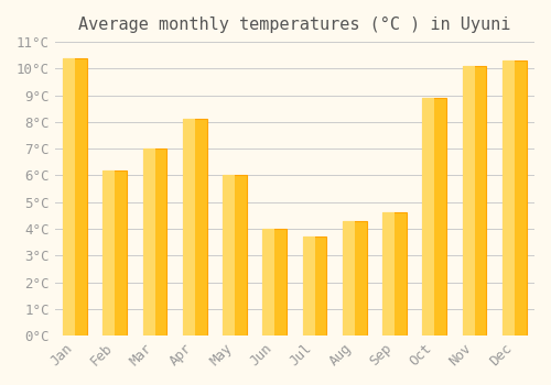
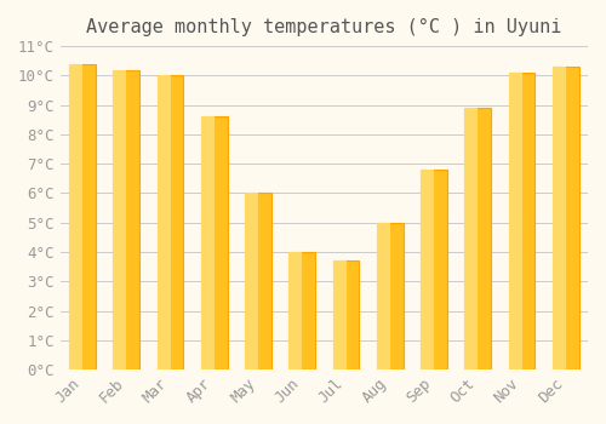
Feb: 6.2°C -> 10.2°C
Mar: 7.0°C -> 10.0°C
Apr: 8.1°C -> 8.6°C
Aug: 4.3°C -> 5.0°C
Sep: 4.6°C -> 6.8°C
